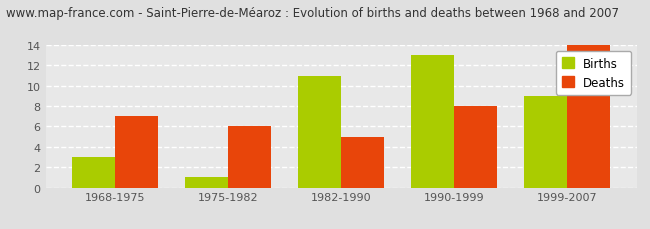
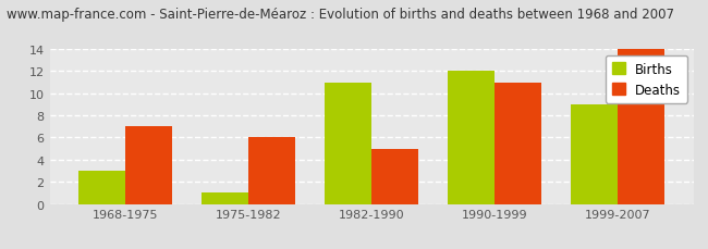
Births/1990-1999: 13 -> 12
Deaths/1990-1999: 8 -> 11
